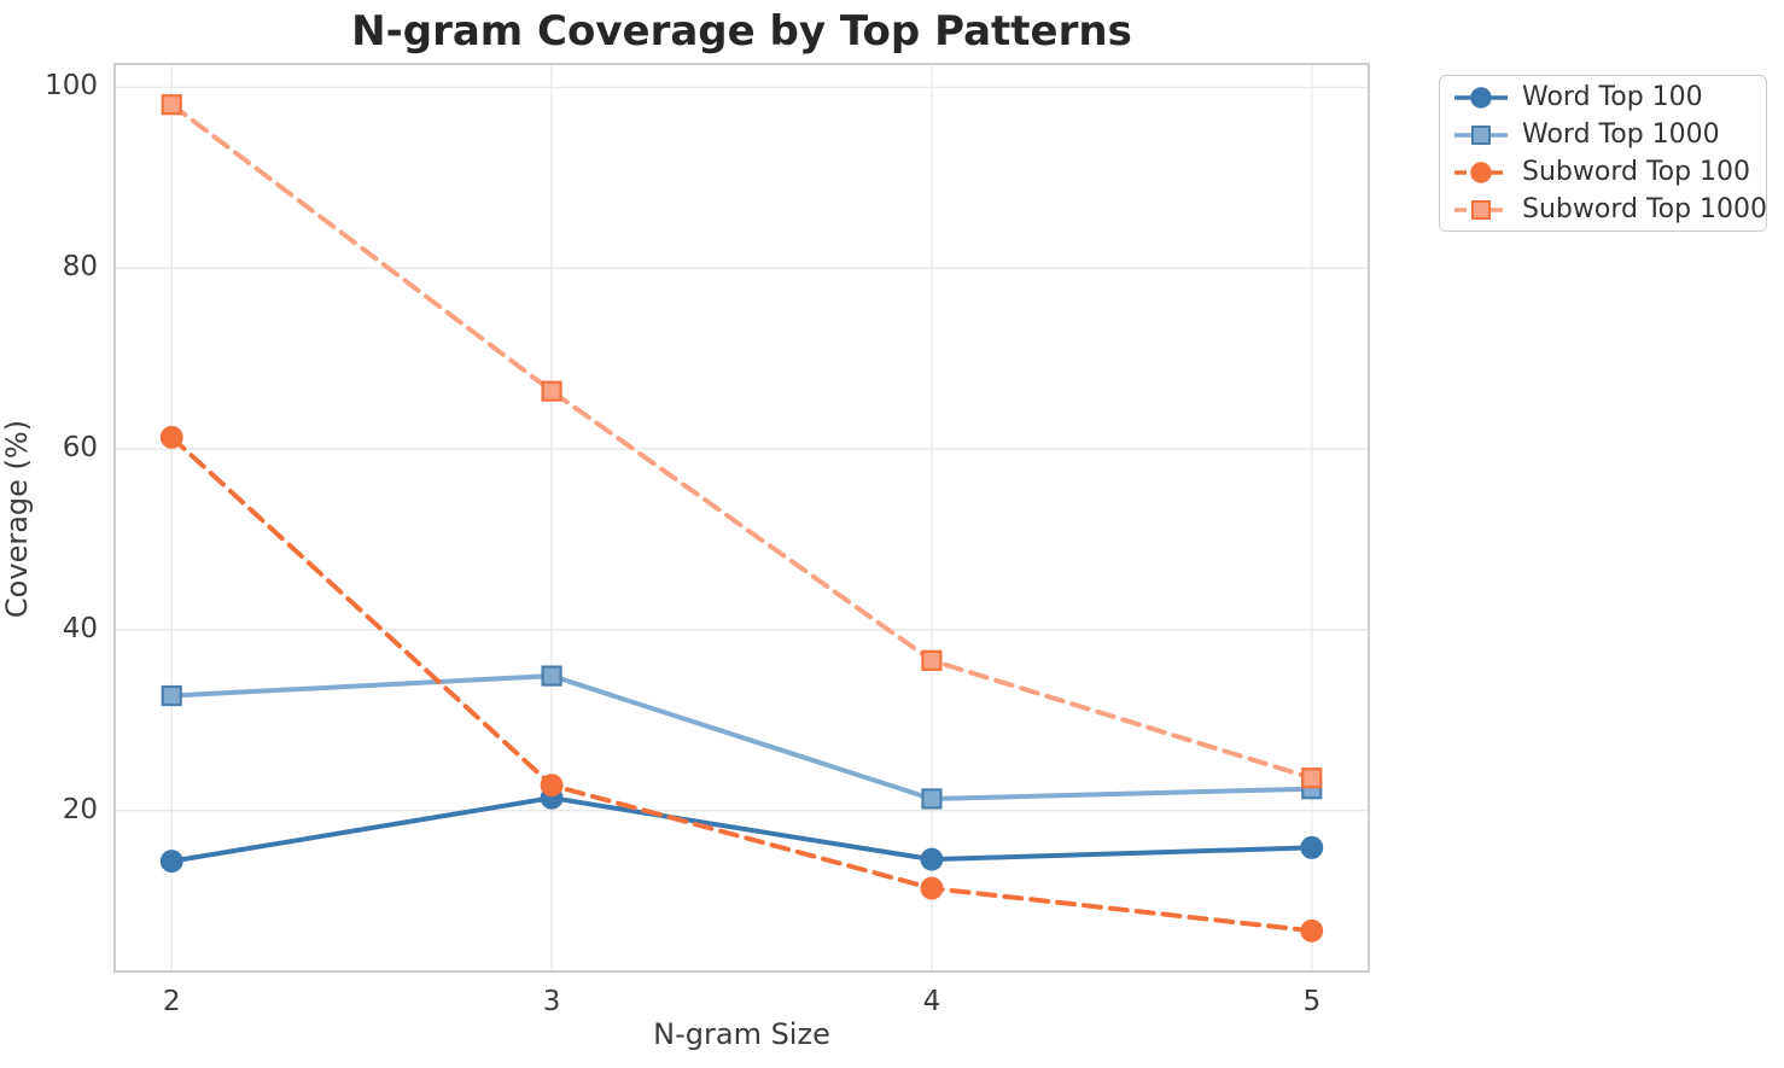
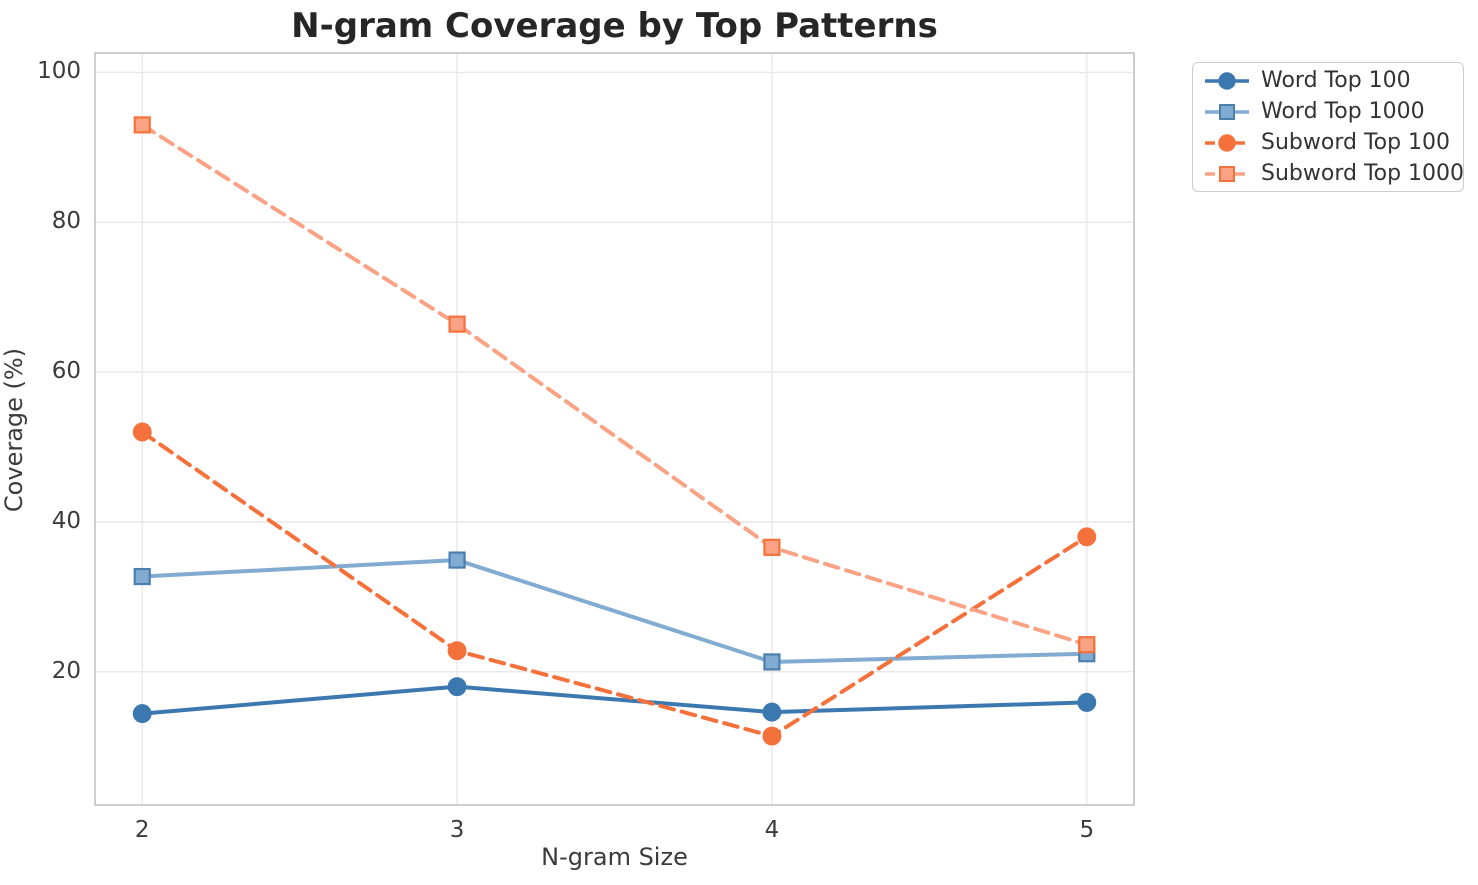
Subword Top 100/2: 61 -> 52
Subword Top 1000/2: 98 -> 93
Word Top 100/3: 21 -> 18
Subword Top 100/5: 7 -> 38
